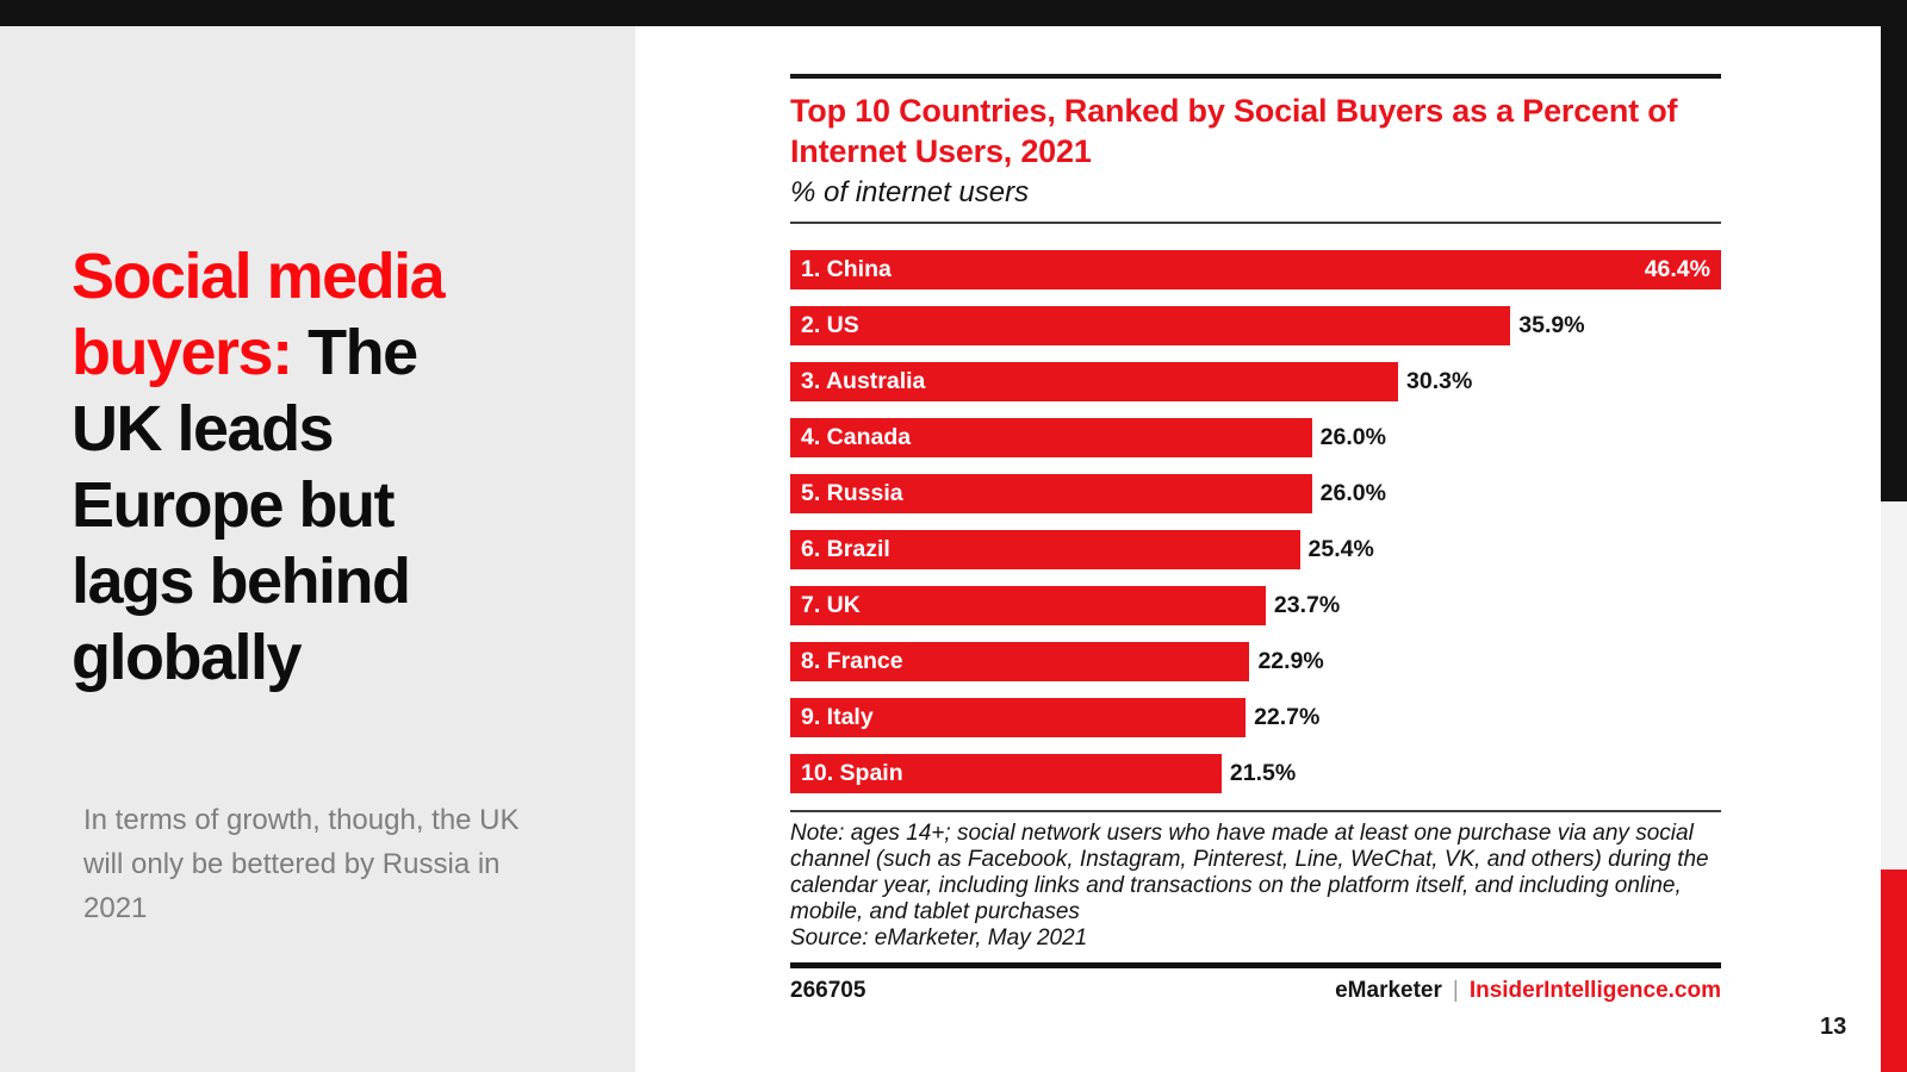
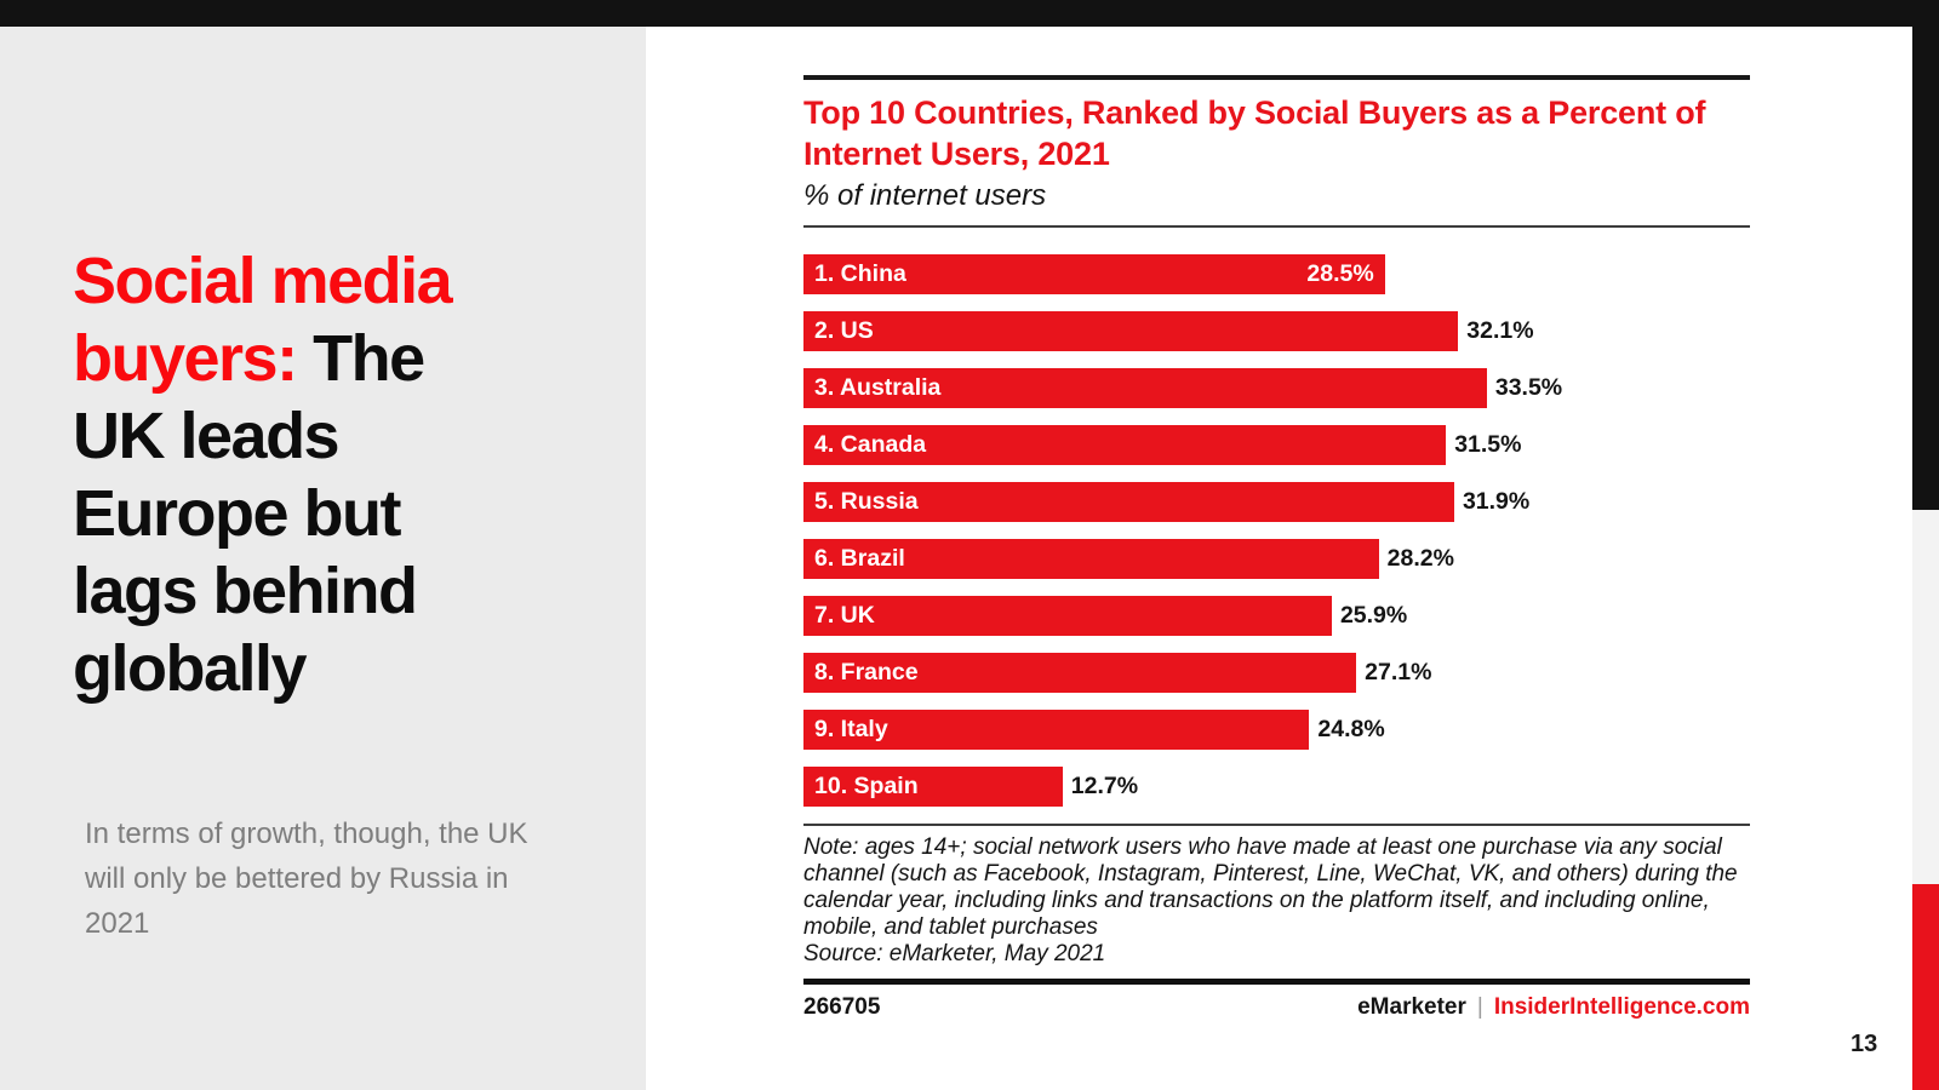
1. China: 46.4% -> 28.5%
2. US: 35.9% -> 32.1%
3. Australia: 30.3% -> 33.5%
4. Canada: 26.0% -> 31.5%
5. Russia: 26.0% -> 31.9%
6. Brazil: 25.4% -> 28.2%
7. UK: 23.7% -> 25.9%
8. France: 22.9% -> 27.1%
9. Italy: 22.7% -> 24.8%
10. Spain: 21.5% -> 12.7%
